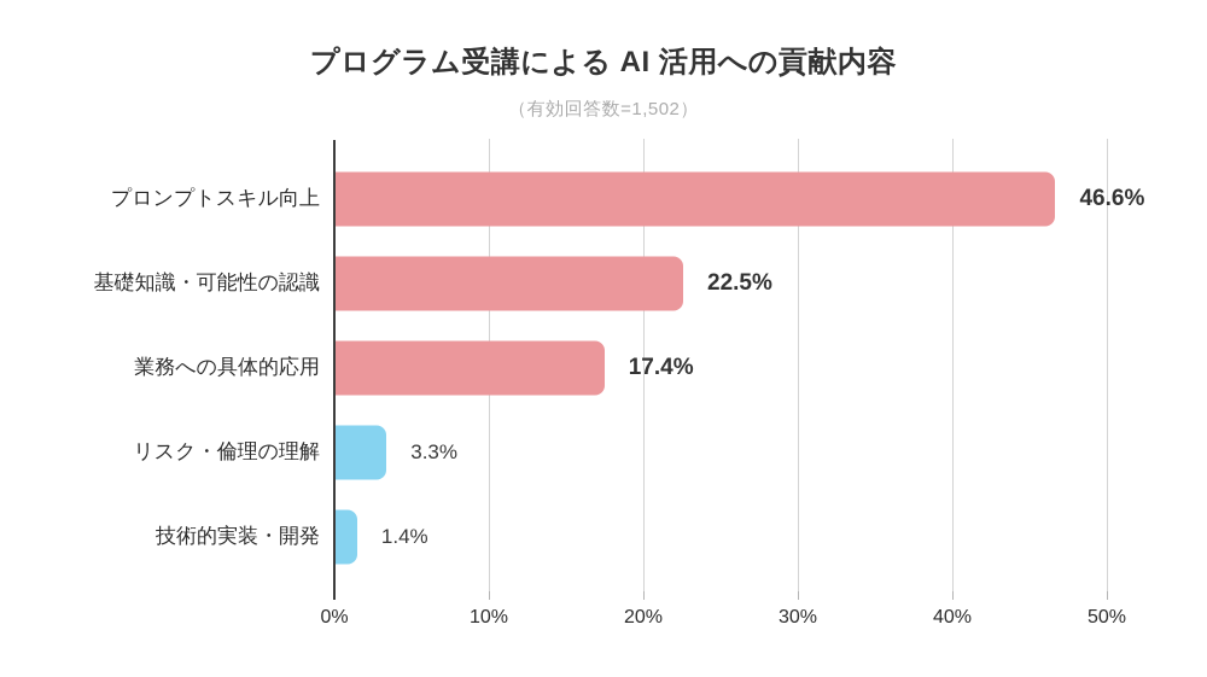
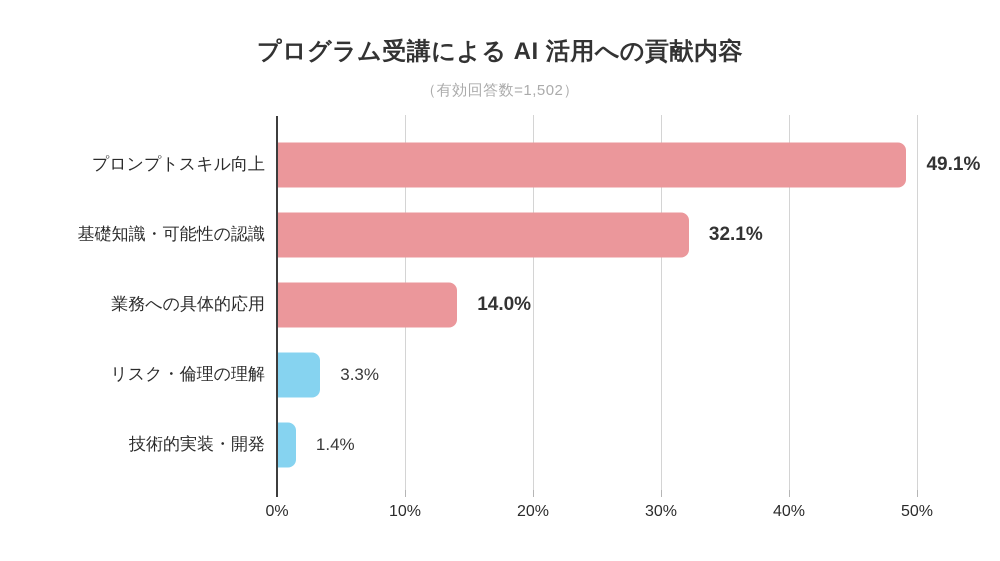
プロンプトスキル向上: 46.6% -> 49.1%
基礎知識・可能性の認識: 22.5% -> 32.1%
業務への具体的応用: 17.4% -> 14.0%
